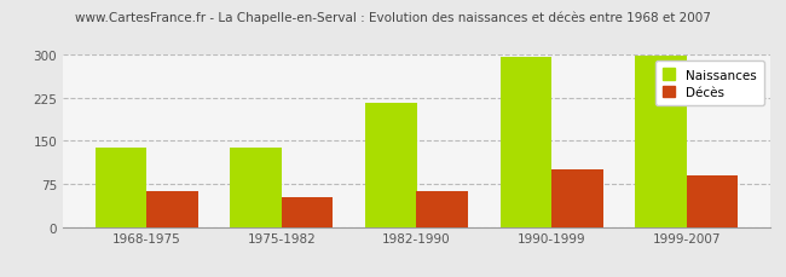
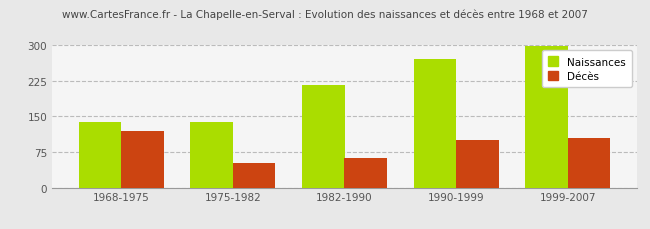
Décès/1968-1975: 62 -> 120
Naissances/1990-1999: 295 -> 270
Décès/1999-2007: 90 -> 105
